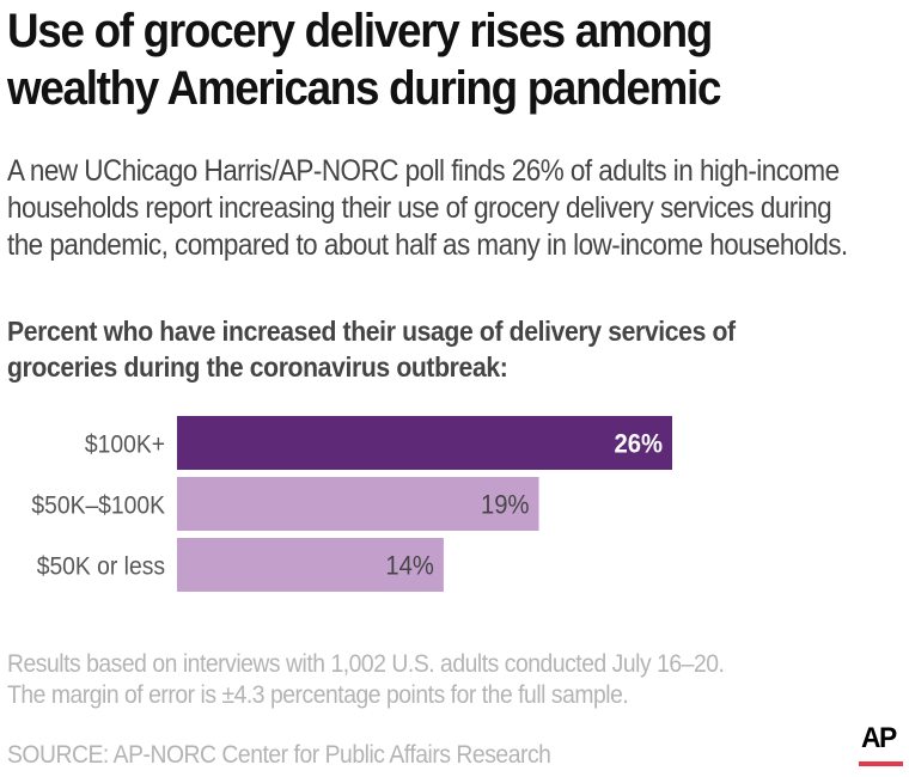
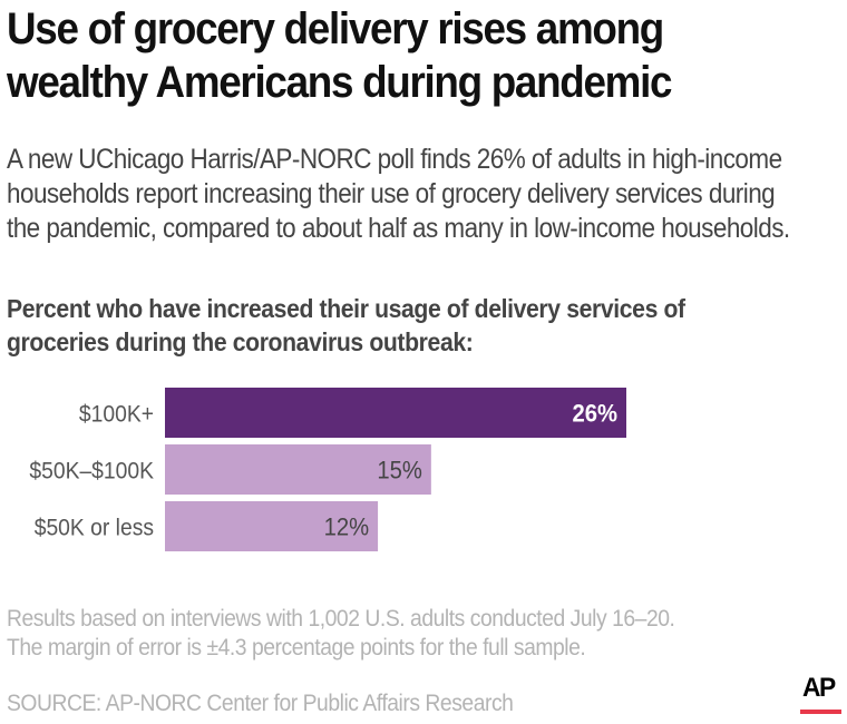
$50K–$100K: 19% -> 15%
$50K or less: 14% -> 12%
